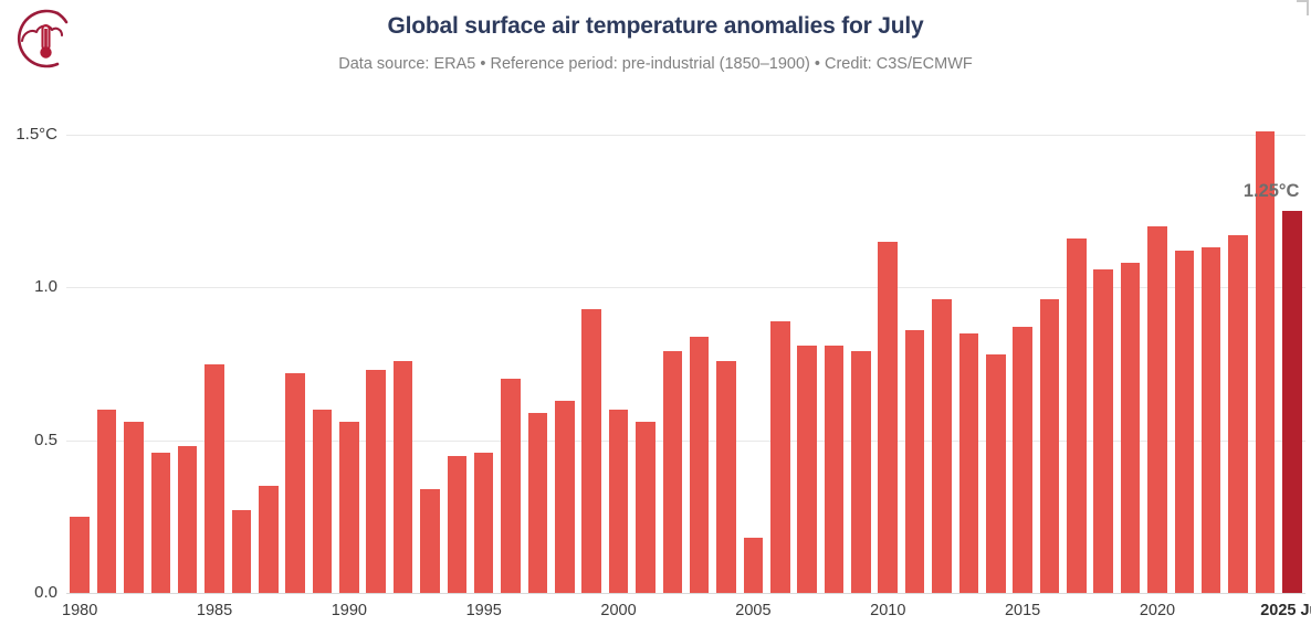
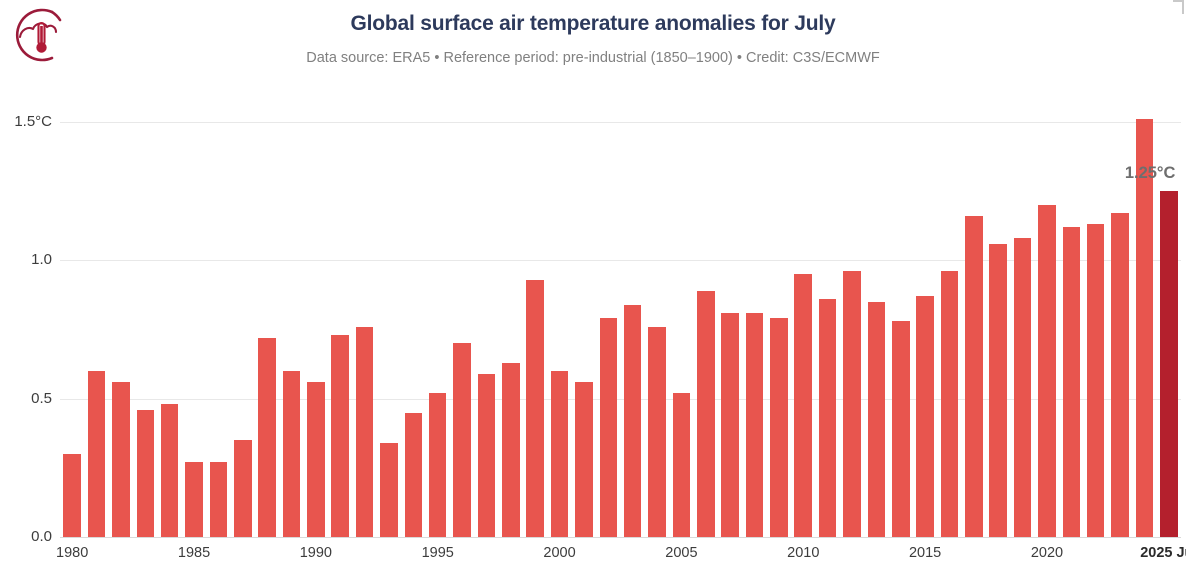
1980: 0.25 -> 0.30
1985: 0.75 -> 0.27
1995: 0.46 -> 0.52
2005: 0.18 -> 0.52
2010: 1.15 -> 0.95
